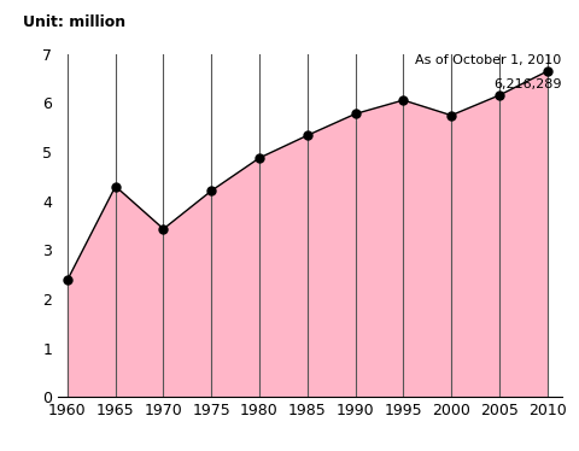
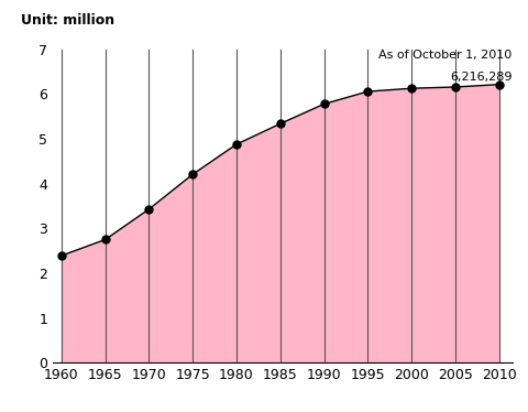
1965: 4.30 -> 2.75
2000: 5.75 -> 6.13
2010: 6.65 -> 6.22
